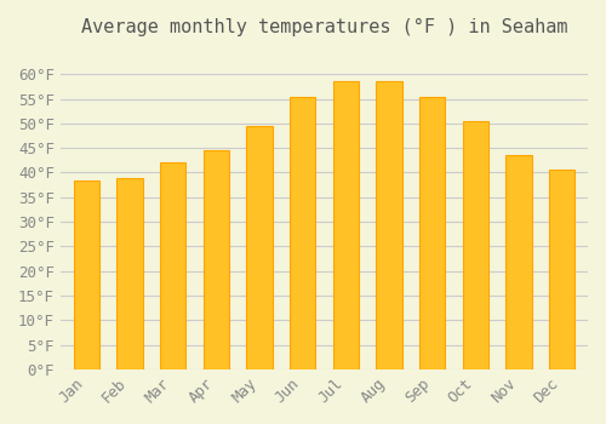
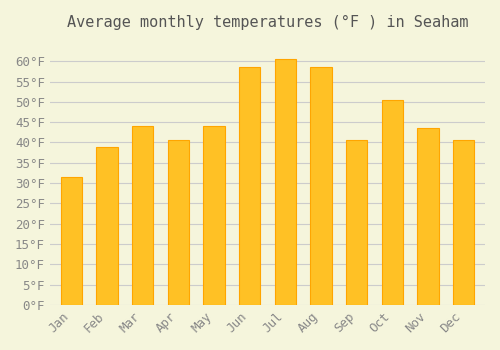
Jan: 38.5°F -> 31.5°F
Mar: 42.0°F -> 44.0°F
Apr: 44.5°F -> 40.5°F
May: 49.5°F -> 44.0°F
Jun: 55.5°F -> 58.5°F
Jul: 58.5°F -> 60.5°F
Sep: 55.5°F -> 40.5°F
